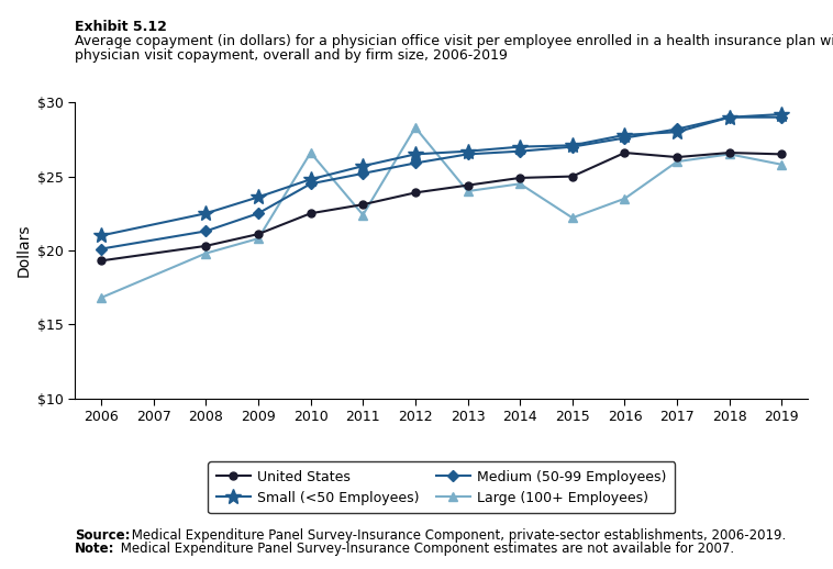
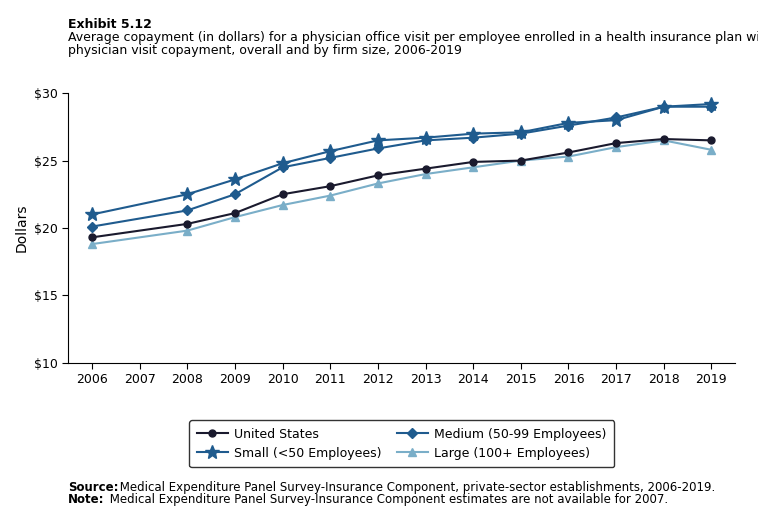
Large (100+ Employees)/2006: $16.8 -> $18.8
Large (100+ Employees)/2010: $26.6 -> $21.7
Large (100+ Employees)/2012: $28.3 -> $23.3
Large (100+ Employees)/2015: $22.2 -> $25.0
United States/2016: $26.6 -> $25.6
Large (100+ Employees)/2016: $23.5 -> $25.3
